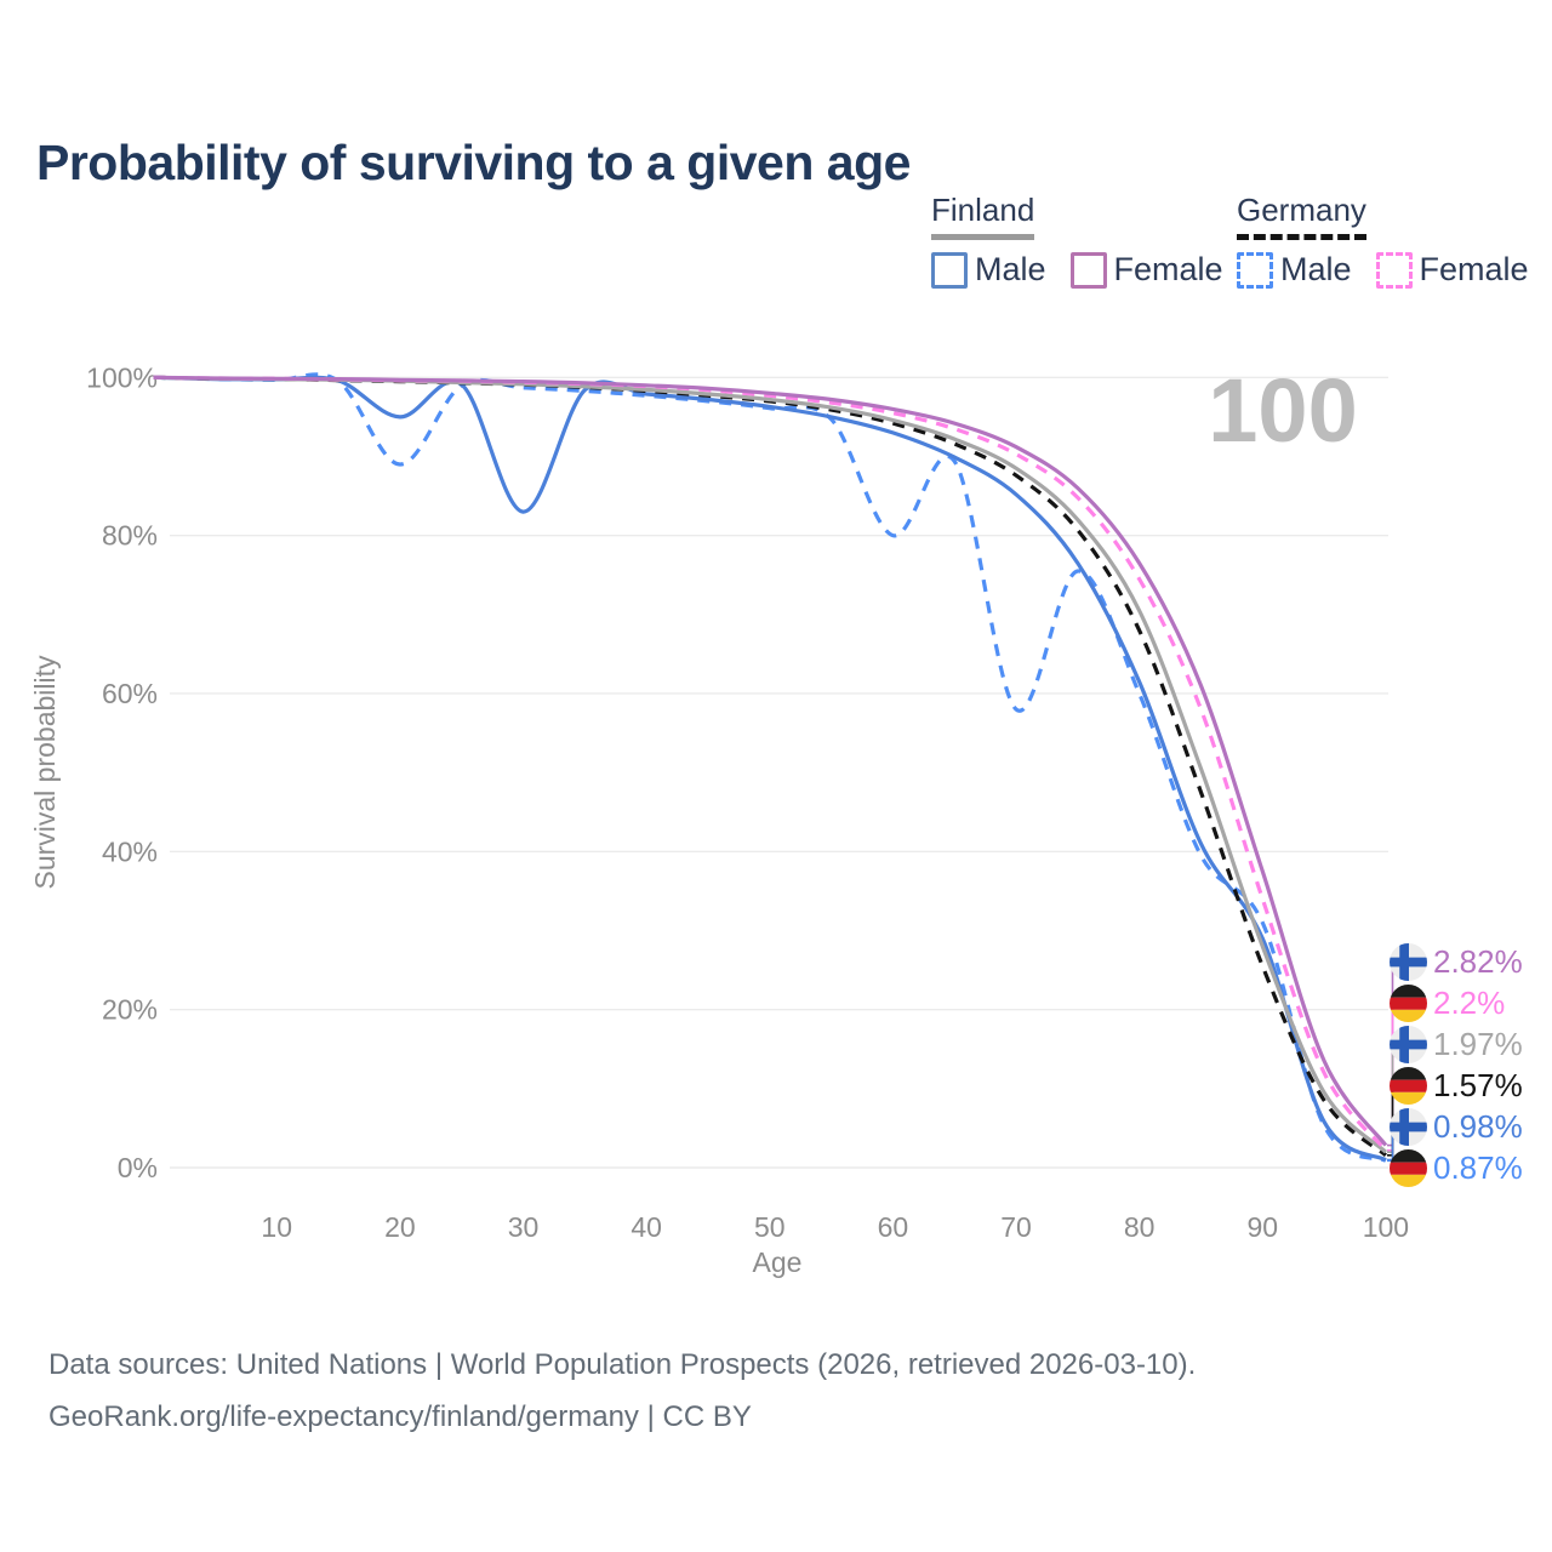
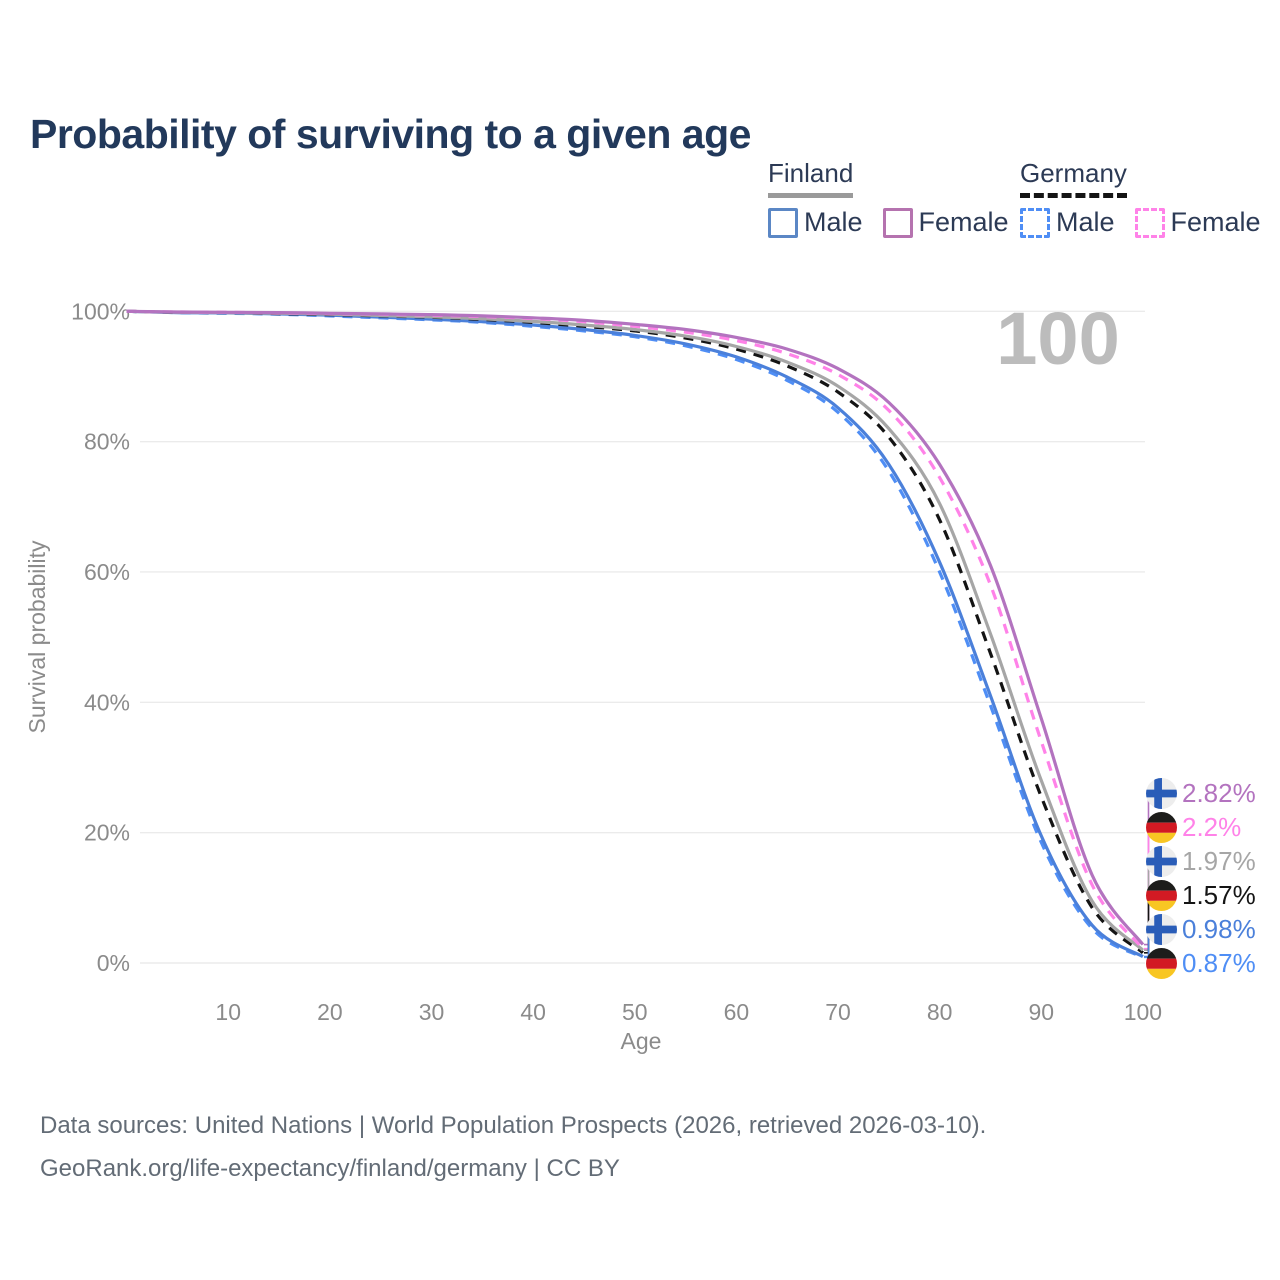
Finland Male/20: 95% -> 99%
Germany Male/20: 89% -> 99%
Finland Male/30: 83% -> 99%
Germany Male/60: 80% -> 93%
Germany Male/70: 58% -> 84%
Finland Male/90: 29% -> 20%
Germany Male/90: 31% -> 18%
